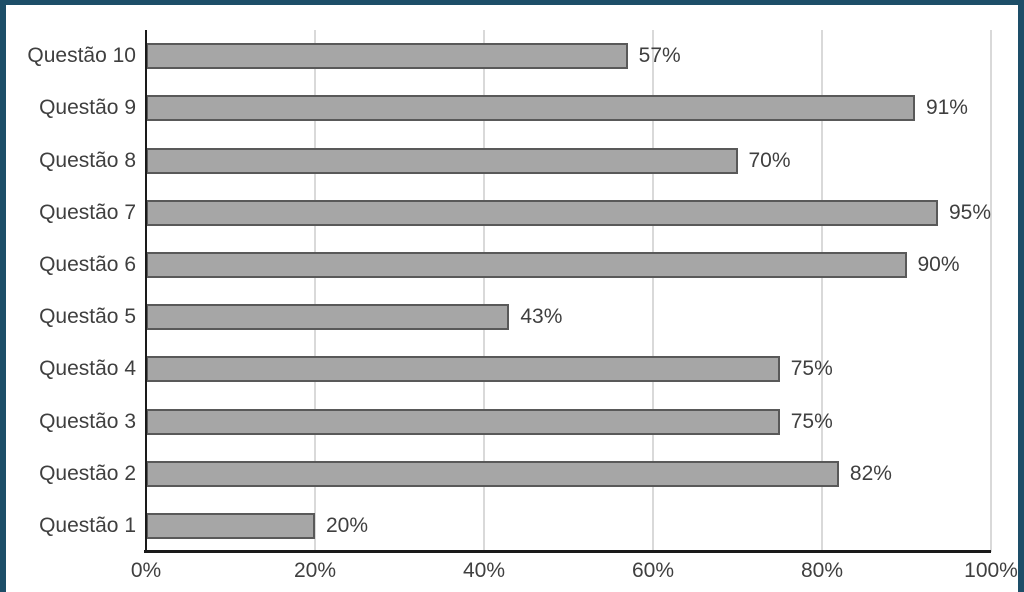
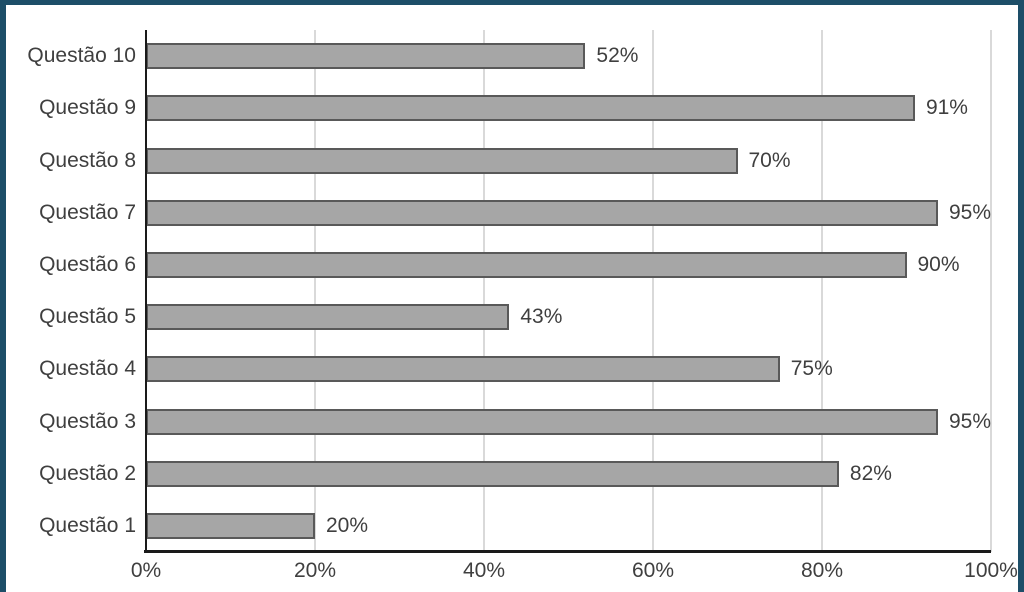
Questão 10: 57% -> 52%
Questão 3: 75% -> 95%
